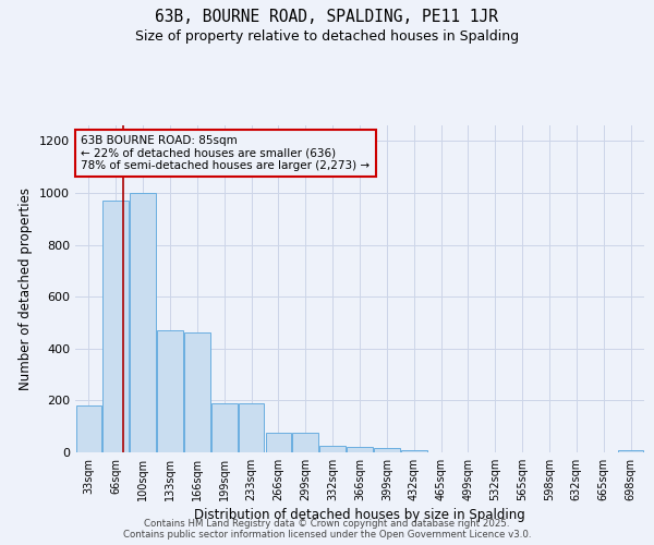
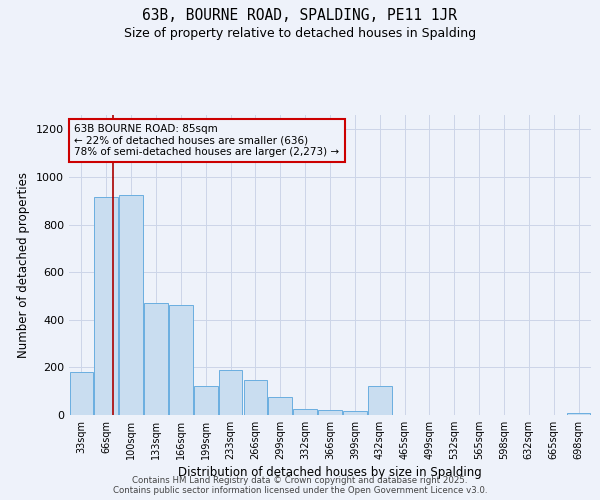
66sqm: 970 -> 915
100sqm: 1000 -> 925
199sqm: 190 -> 120
266sqm: 75 -> 145
432sqm: 10 -> 120
